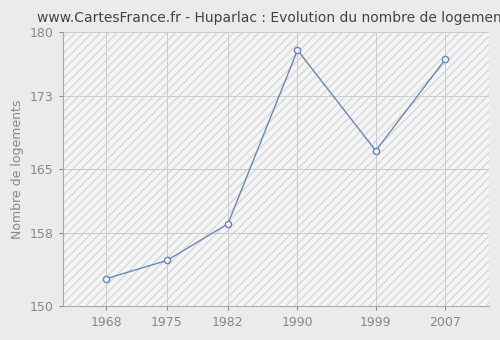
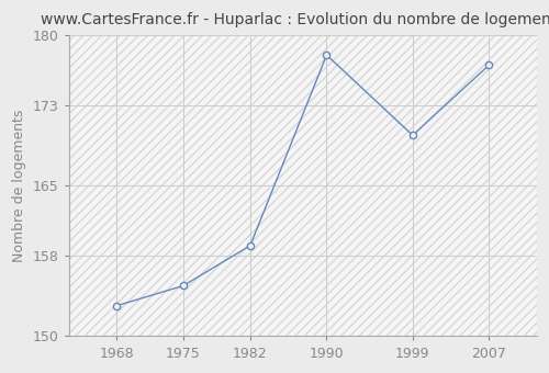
1999: 167 -> 170
